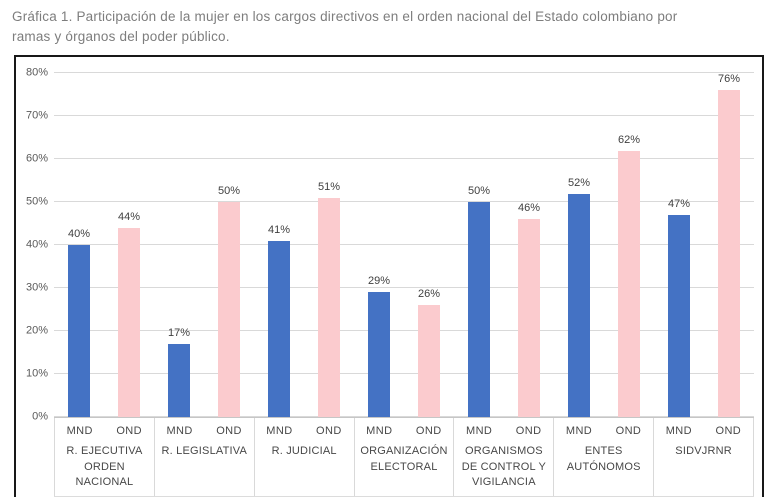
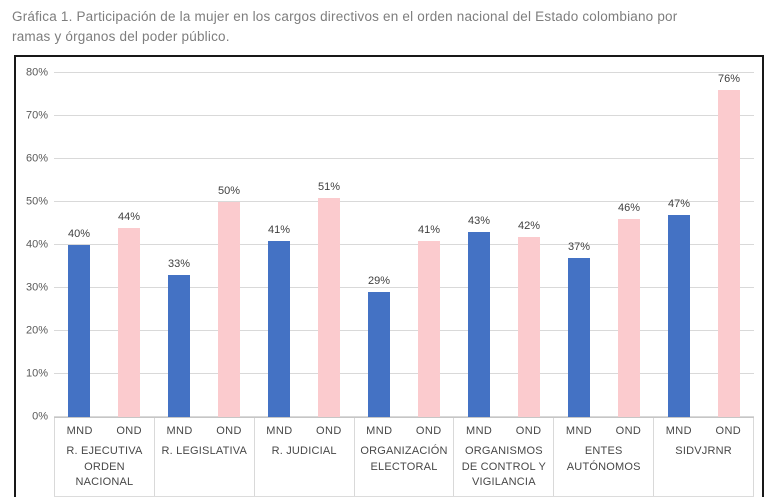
MND/R. LEGISLATIVA: 17% -> 33%
OND/ORGANIZACIÓN ELECTORAL: 26% -> 41%
MND/ORGANISMOS DE CONTROL Y VIGILANCIA: 50% -> 43%
OND/ORGANISMOS DE CONTROL Y VIGILANCIA: 46% -> 42%
MND/ENTES AUTÓNOMOS: 52% -> 37%
OND/ENTES AUTÓNOMOS: 62% -> 46%
